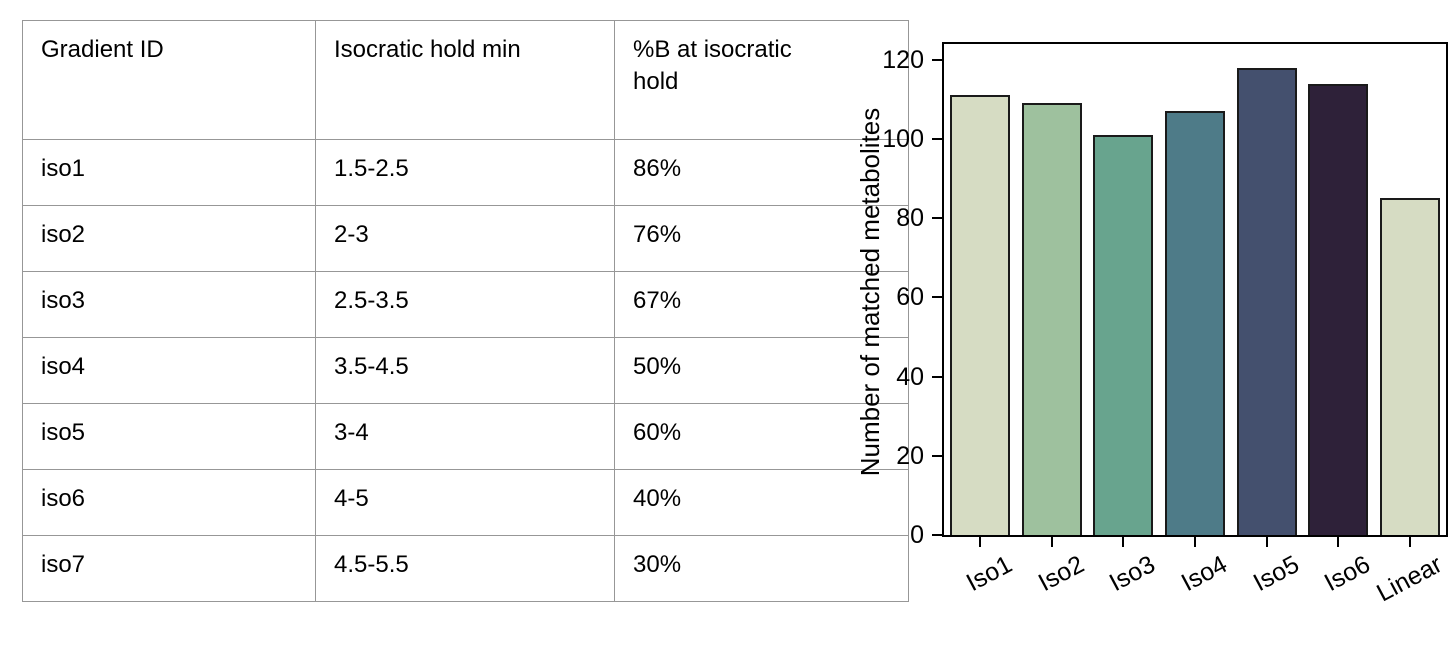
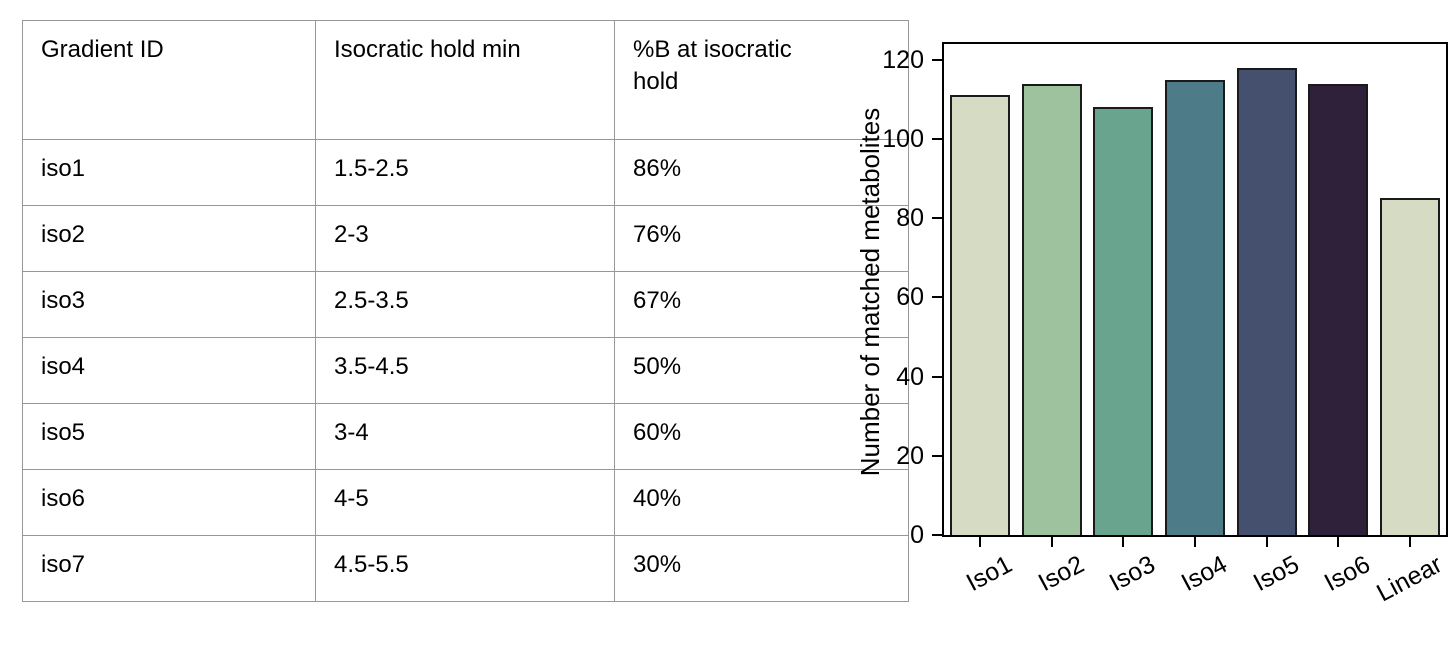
Iso2: 109 -> 114
Iso3: 101 -> 108
Iso4: 107 -> 115
